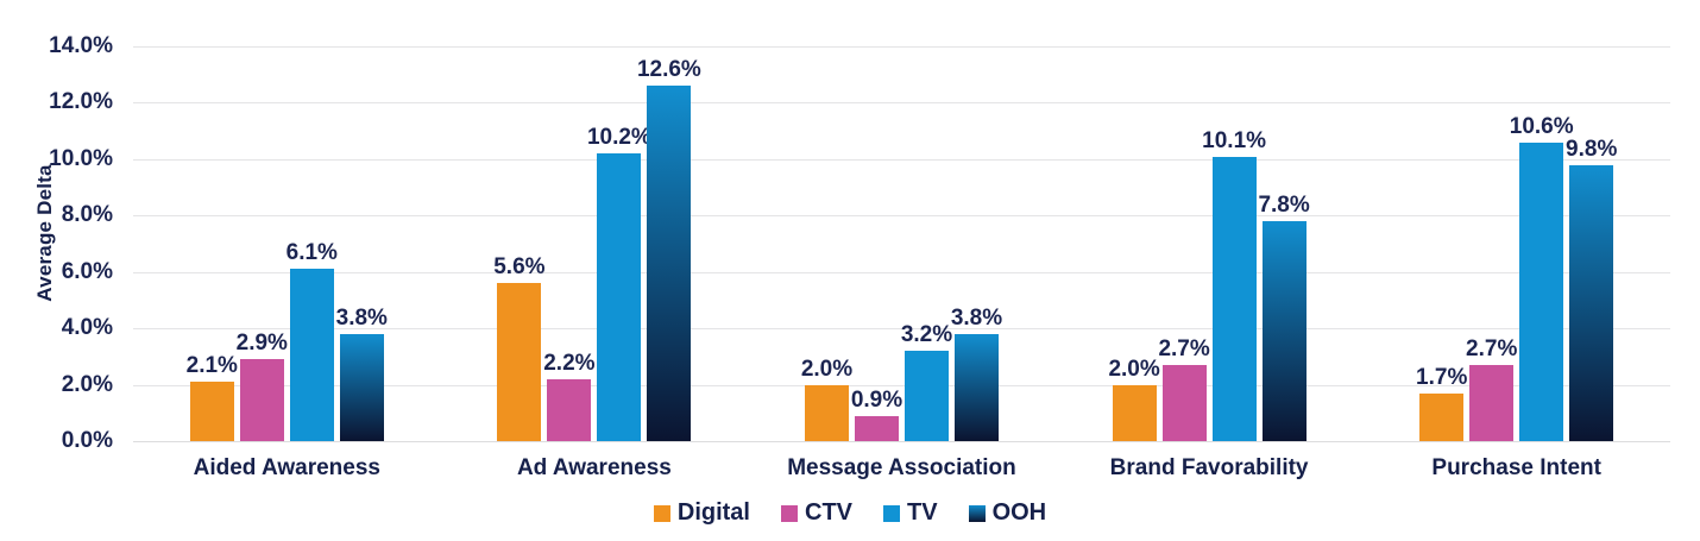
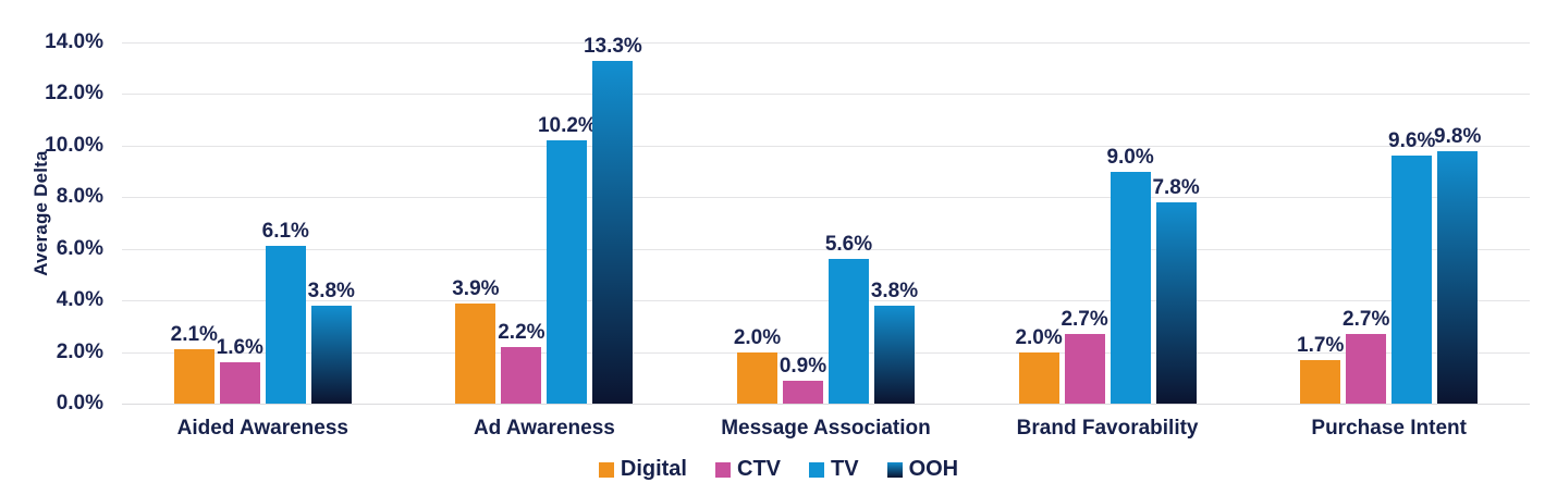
CTV/Aided Awareness: 2.9% -> 1.6%
Digital/Ad Awareness: 5.6% -> 3.9%
OOH/Ad Awareness: 12.6% -> 13.3%
TV/Message Association: 3.2% -> 5.6%
TV/Brand Favorability: 10.1% -> 9.0%
TV/Purchase Intent: 10.6% -> 9.6%
